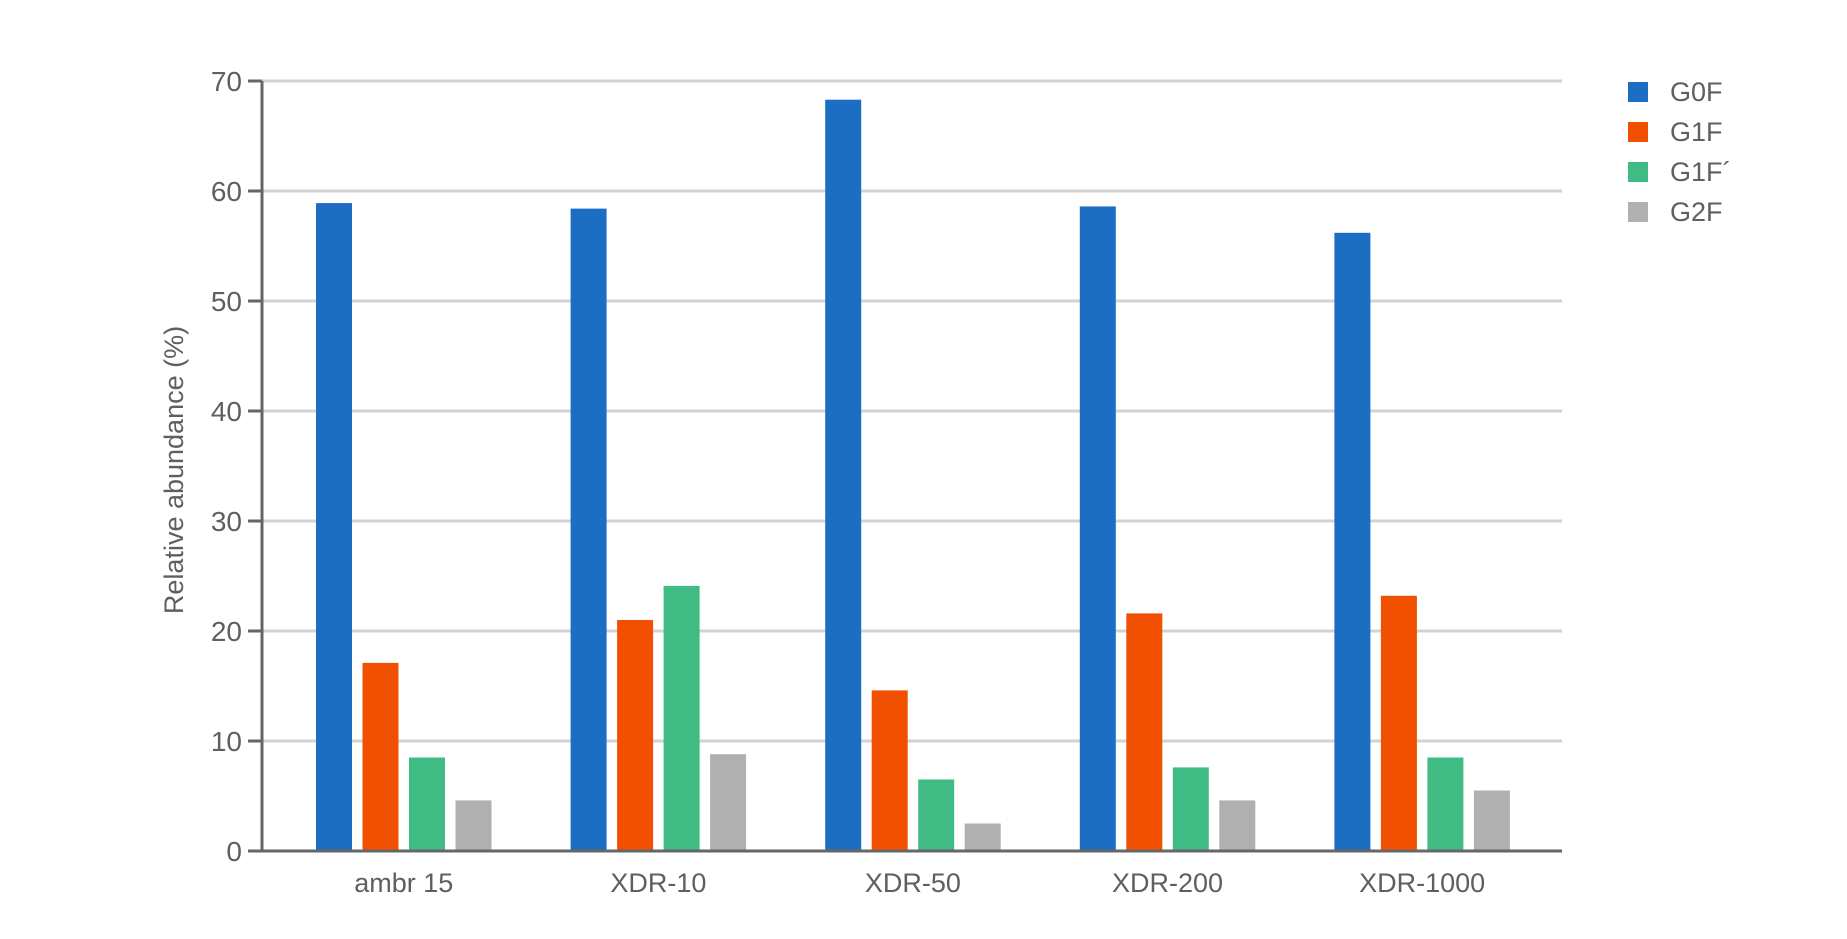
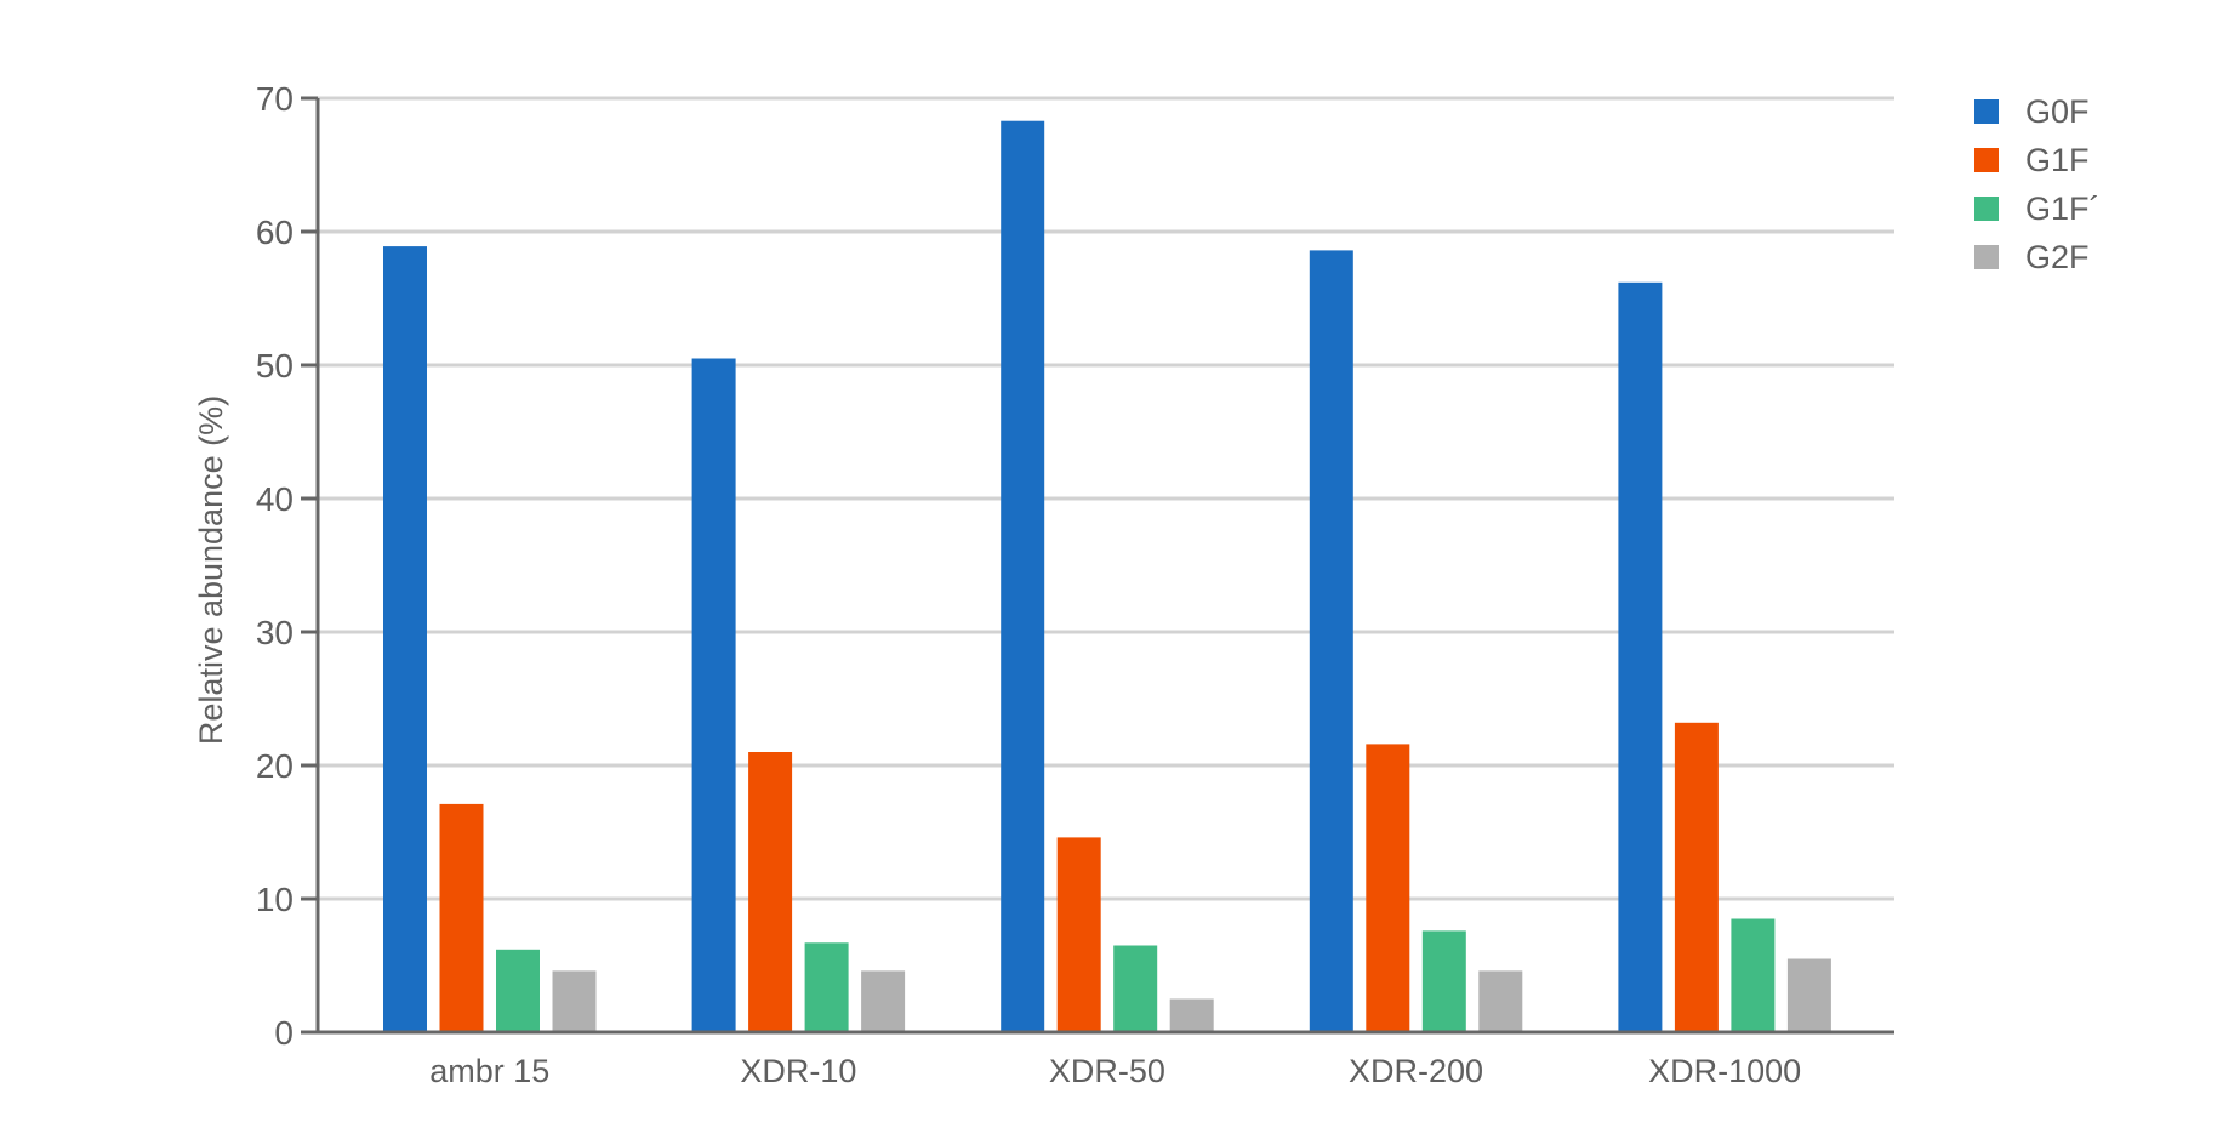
G1F´/ambr 15: 8.5 -> 6.2
G0F/XDR-10: 58.4 -> 50.5
G1F´/XDR-10: 24.1 -> 6.7
G2F/XDR-10: 8.8 -> 4.6
